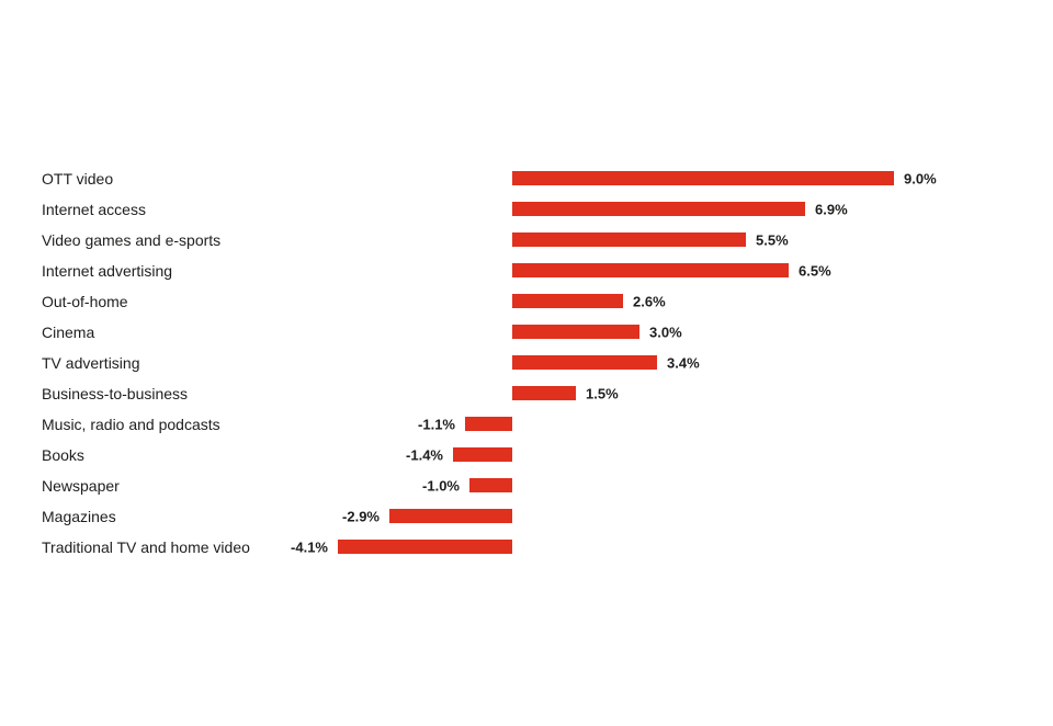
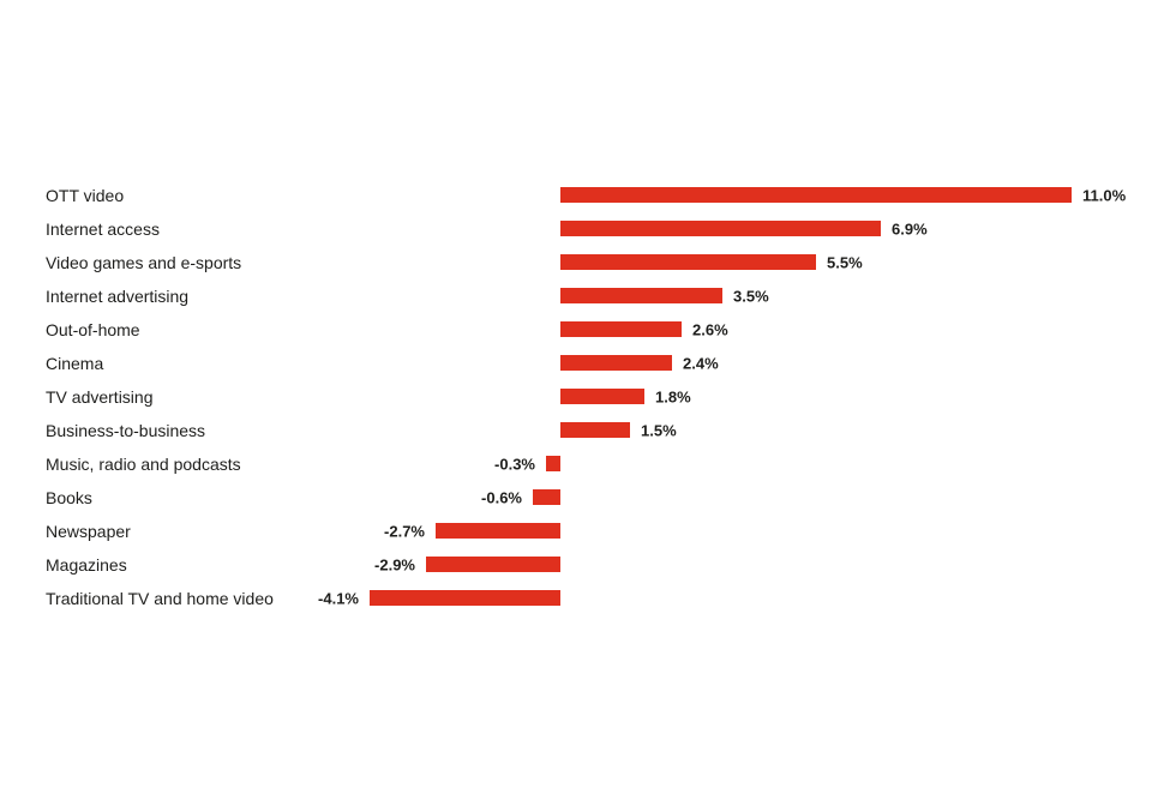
OTT video: 9.0% -> 11.0%
Internet advertising: 6.5% -> 3.5%
Cinema: 3.0% -> 2.4%
TV advertising: 3.4% -> 1.8%
Music, radio and podcasts: -1.1% -> -0.3%
Books: -1.4% -> -0.6%
Newspaper: -1.0% -> -2.7%
